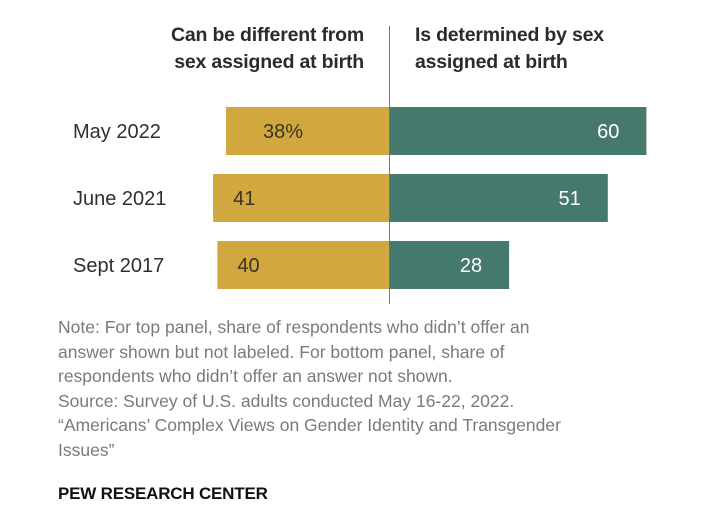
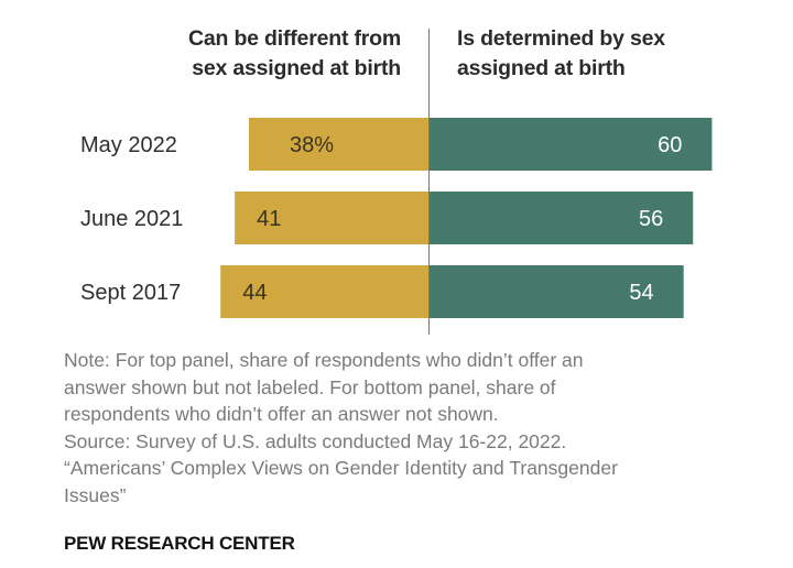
Is determined by sex assigned at birth/June 2021: 51 -> 56
Can be different from sex assigned at birth/Sept 2017: 40 -> 44
Is determined by sex assigned at birth/Sept 2017: 28 -> 54
